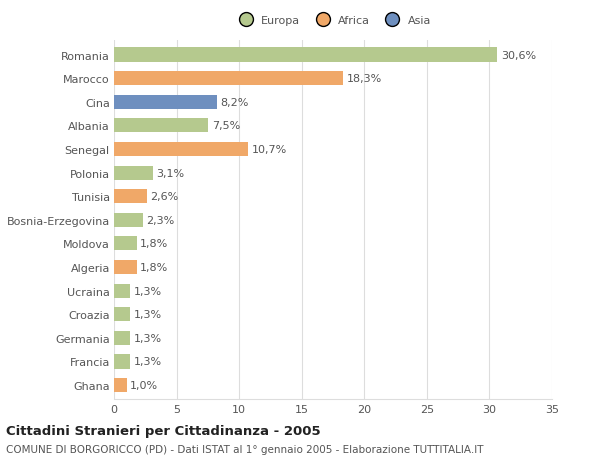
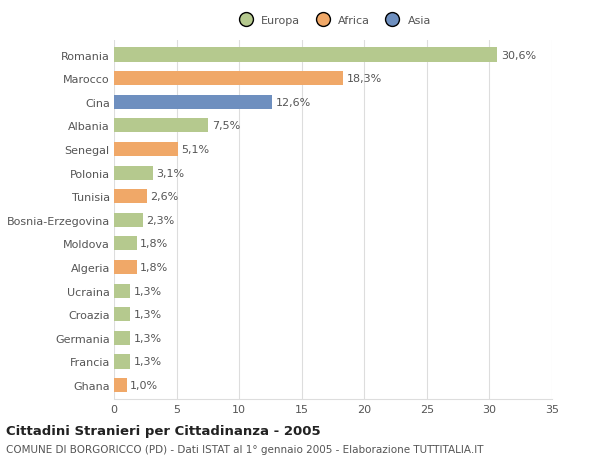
Cina: 8,2% -> 12,6%
Senegal: 10,7% -> 5,1%
